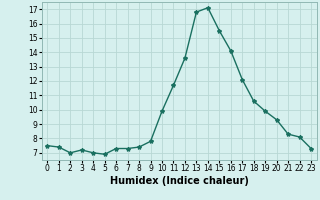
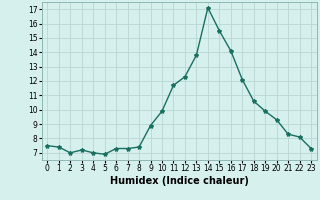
9: 7.8 -> 8.9
12: 13.6 -> 12.3
13: 16.8 -> 13.8
